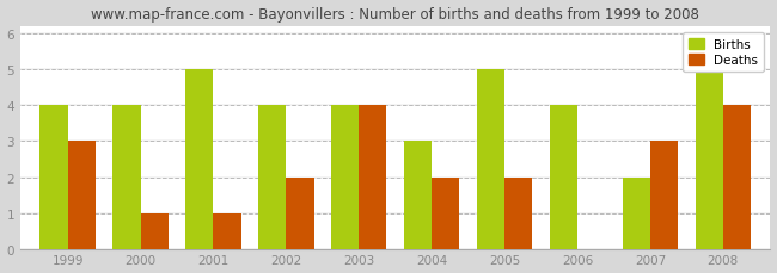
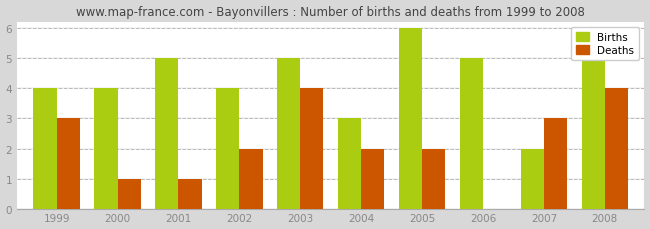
Births/2003: 4 -> 5
Births/2005: 5 -> 6
Births/2006: 4 -> 5
